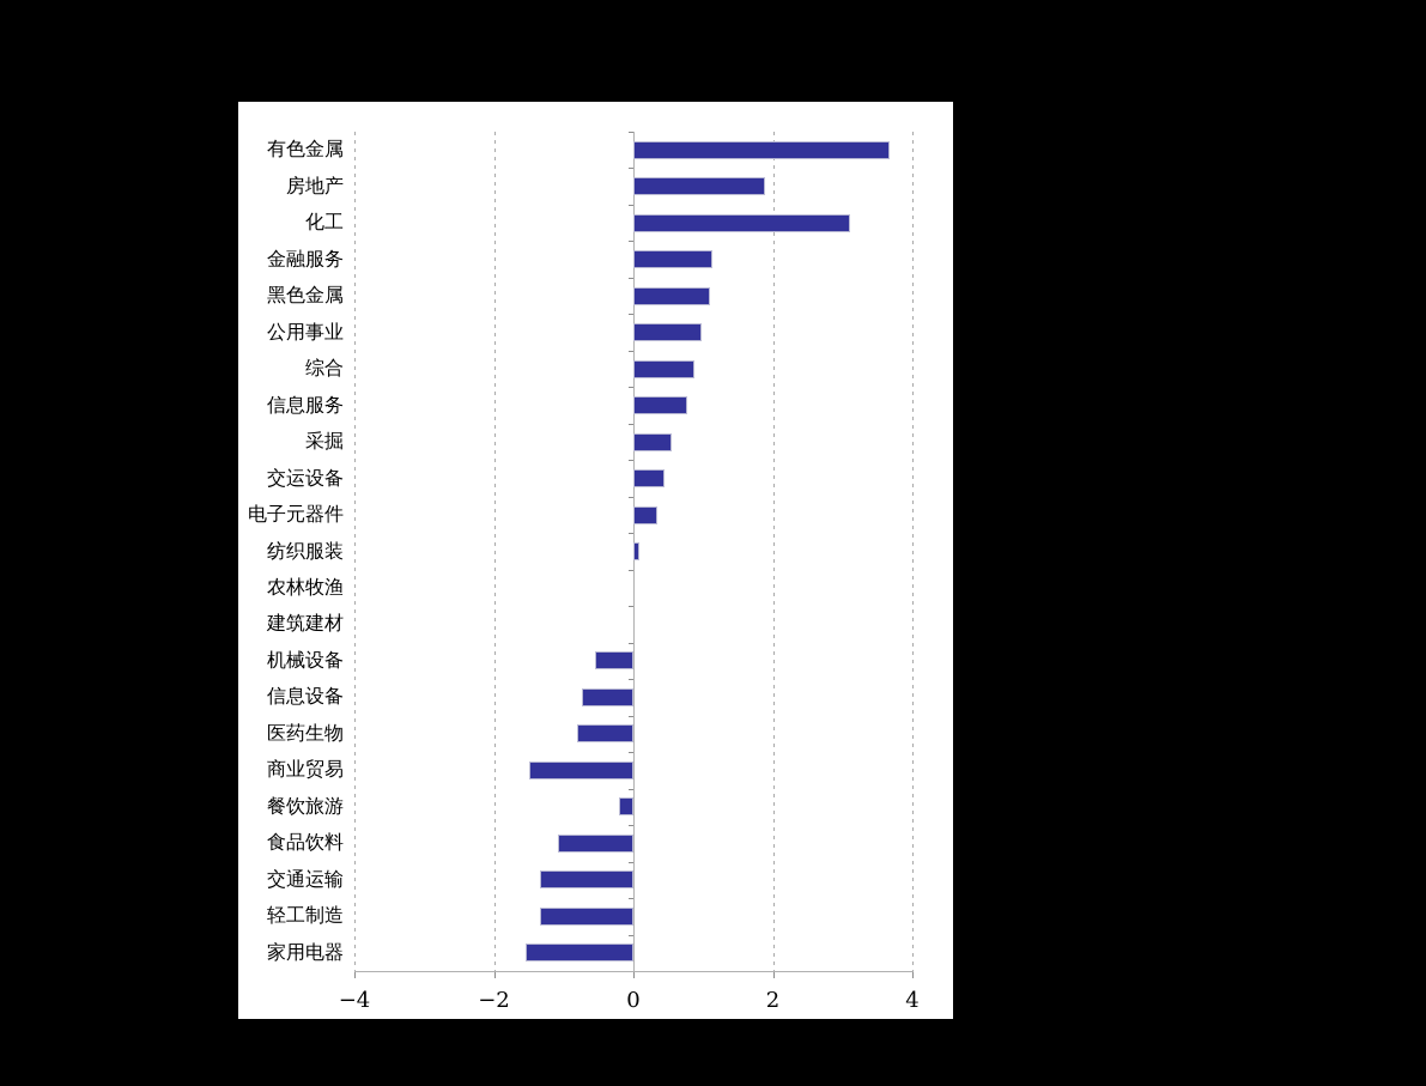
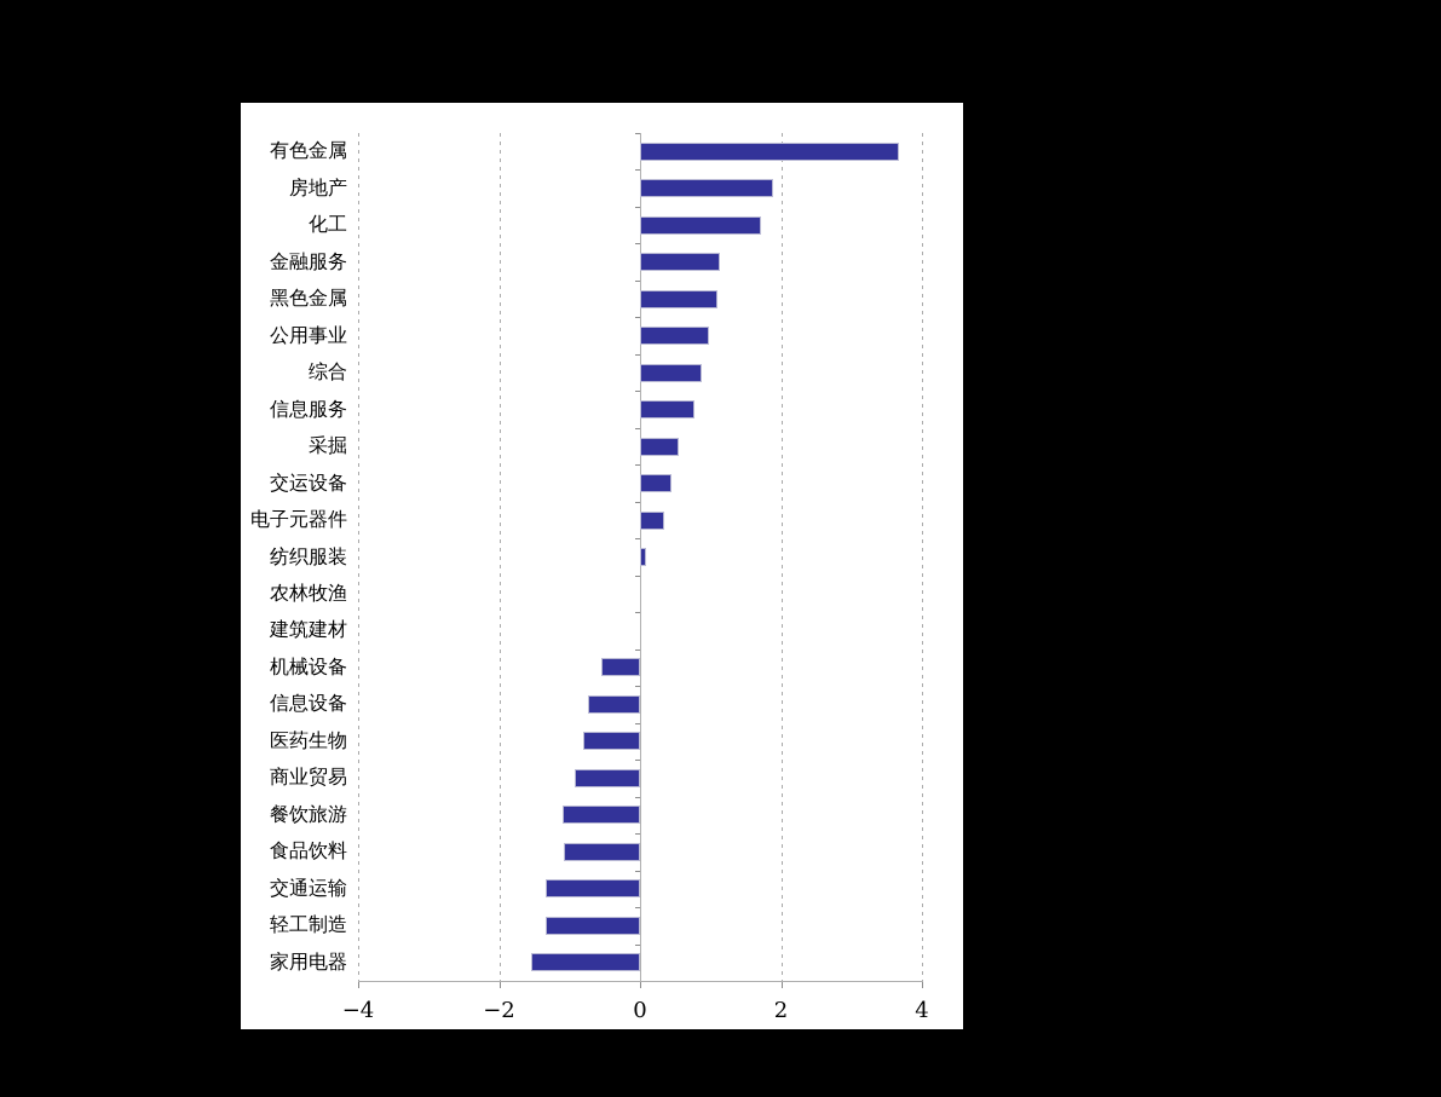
化工: 3.1 -> 1.7
商业贸易: -1.5 -> -0.9
餐饮旅游: -0.2 -> -1.1
